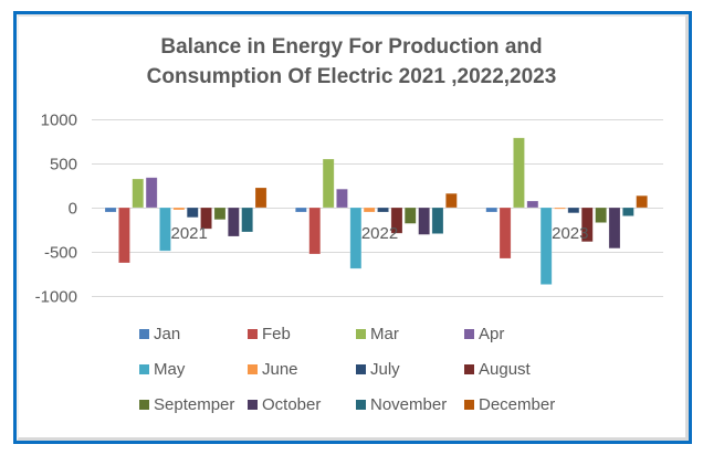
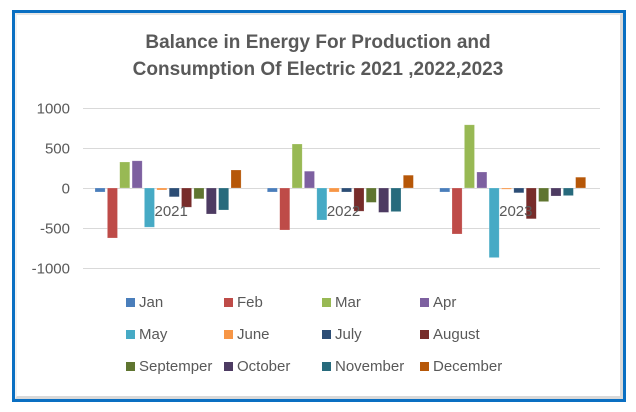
May/2022: -700 -> -400
Apr/2023: 100 -> 200
October/2023: -500 -> -100
